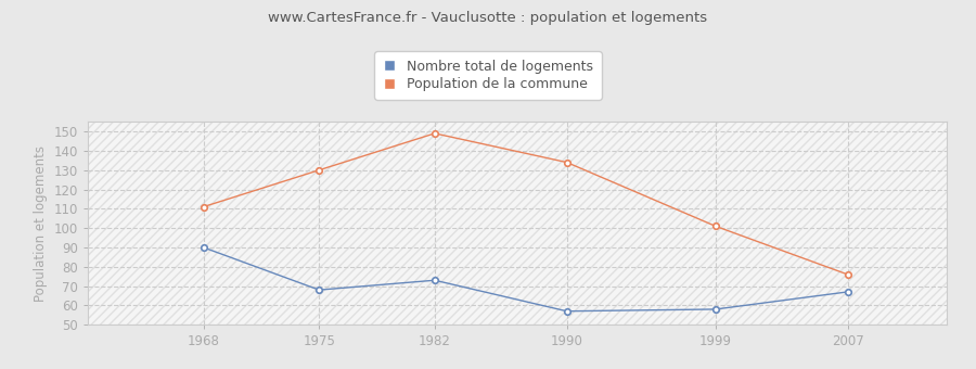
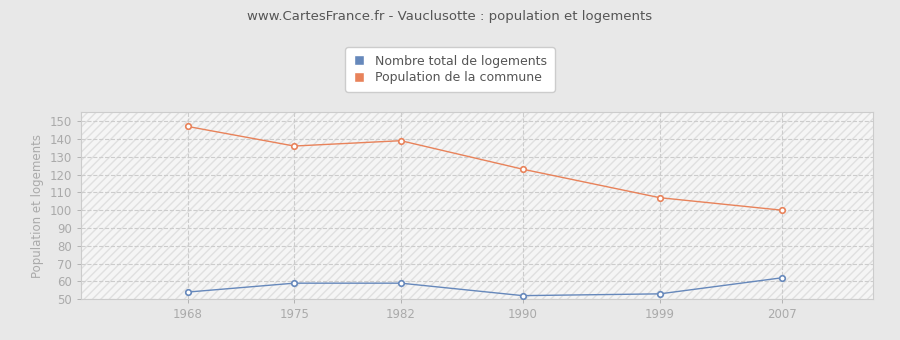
Nombre total de logements/1968: 90 -> 54
Population de la commune/1968: 111 -> 147
Nombre total de logements/1975: 68 -> 59
Population de la commune/1975: 130 -> 136
Nombre total de logements/1982: 73 -> 59
Population de la commune/1982: 149 -> 139
Nombre total de logements/1990: 57 -> 52
Population de la commune/1990: 134 -> 123
Nombre total de logements/1999: 58 -> 53
Population de la commune/1999: 101 -> 107
Nombre total de logements/2007: 67 -> 62
Population de la commune/2007: 76 -> 100
